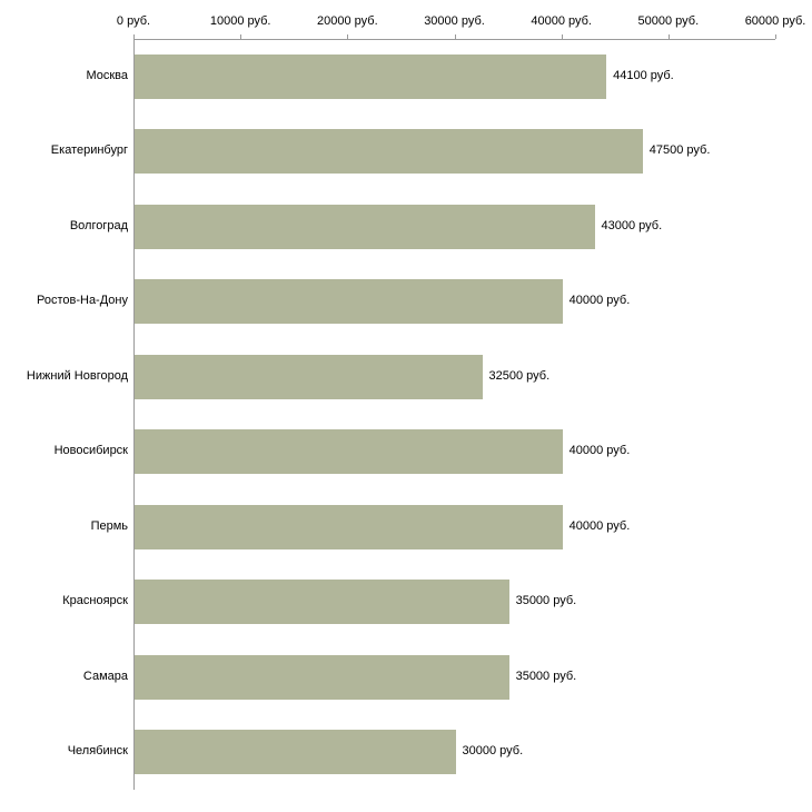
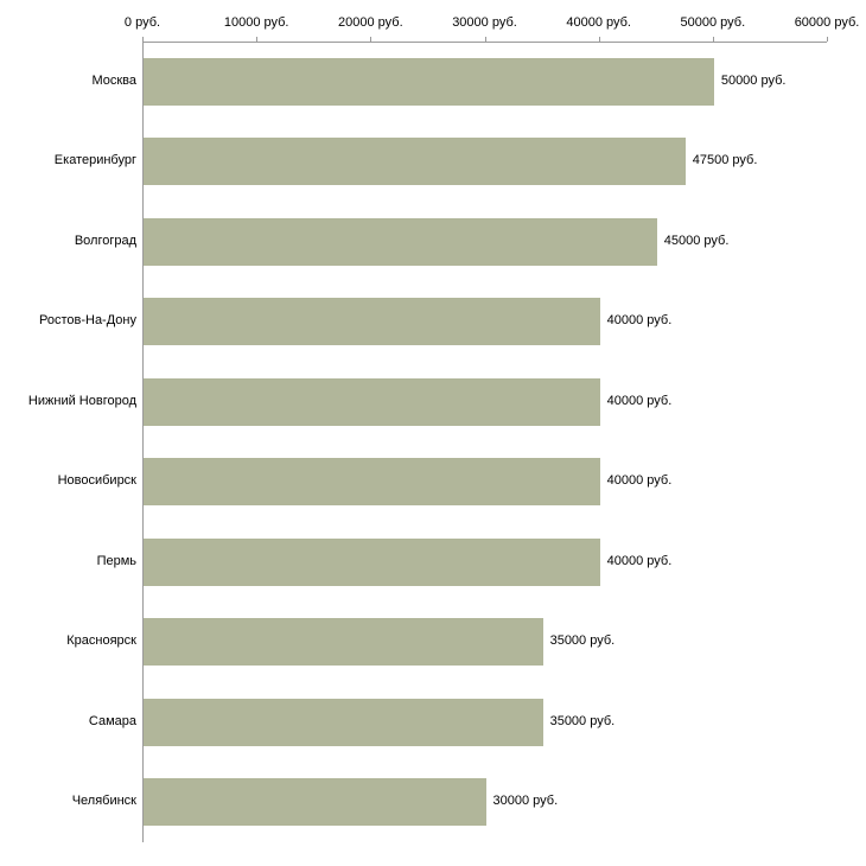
Москва: 44100 -> 50000
Волгоград: 43000 -> 45000
Нижний Новгород: 32500 -> 40000
